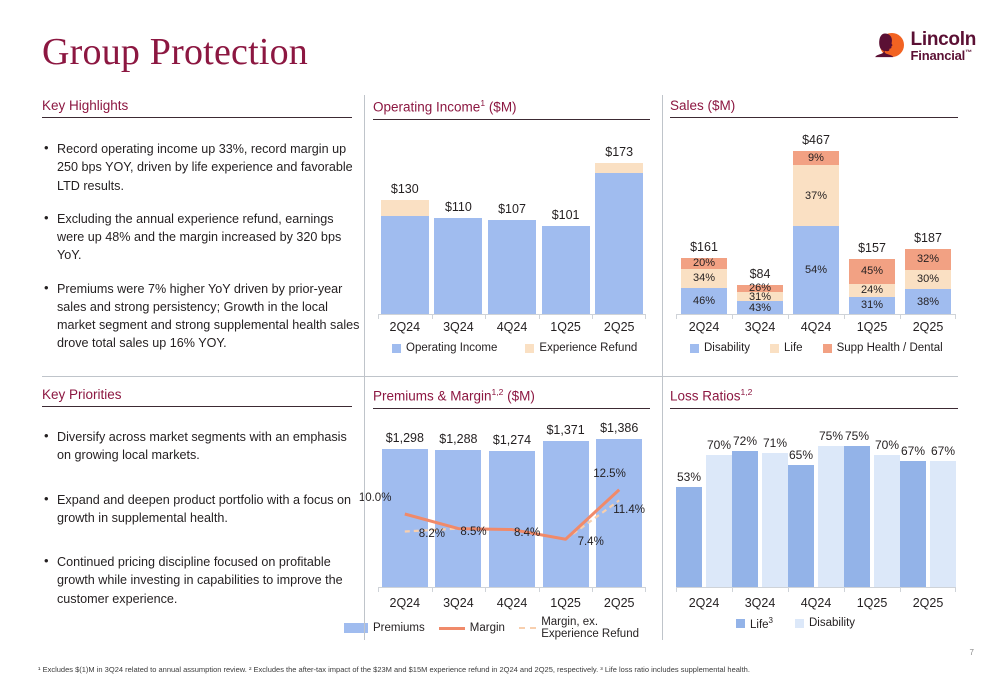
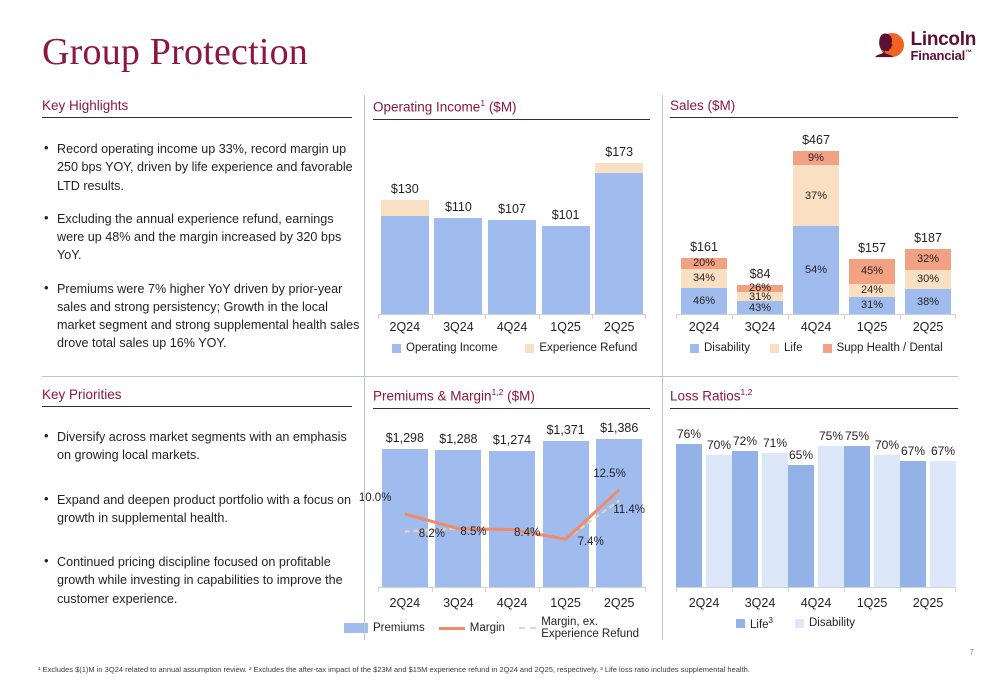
Loss Ratios/Life/2Q24: 53% -> 76%
